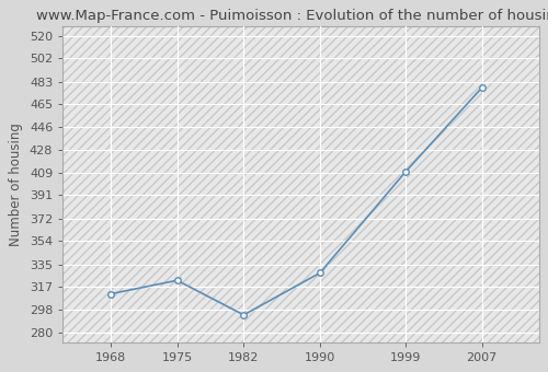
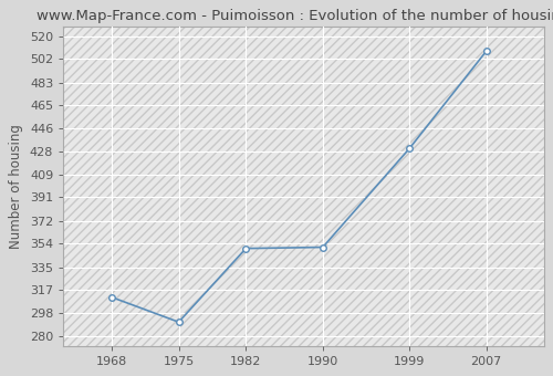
1975: 322 -> 291
1982: 294 -> 350
1990: 328 -> 351
1999: 410 -> 430
2007: 478 -> 508
